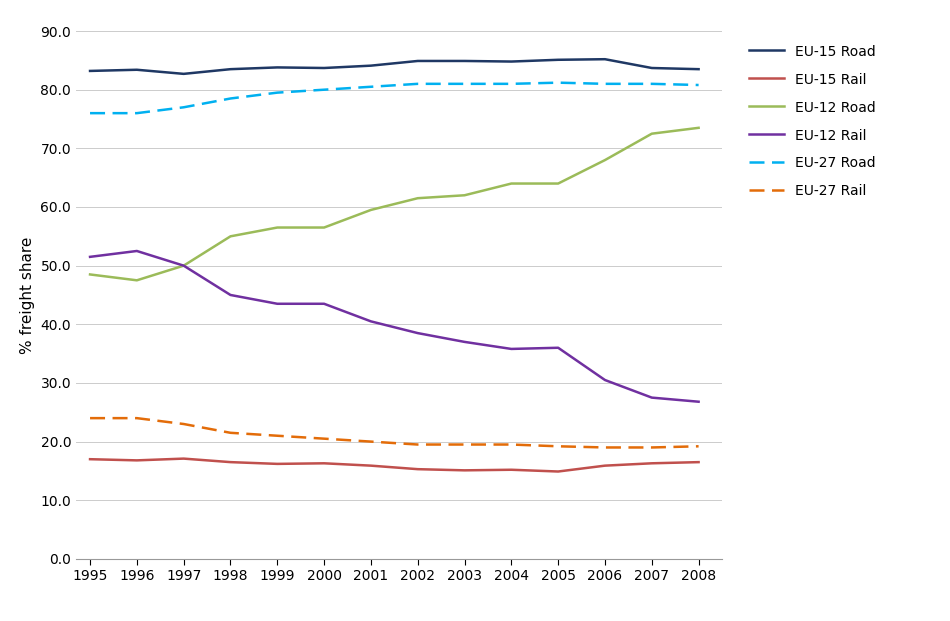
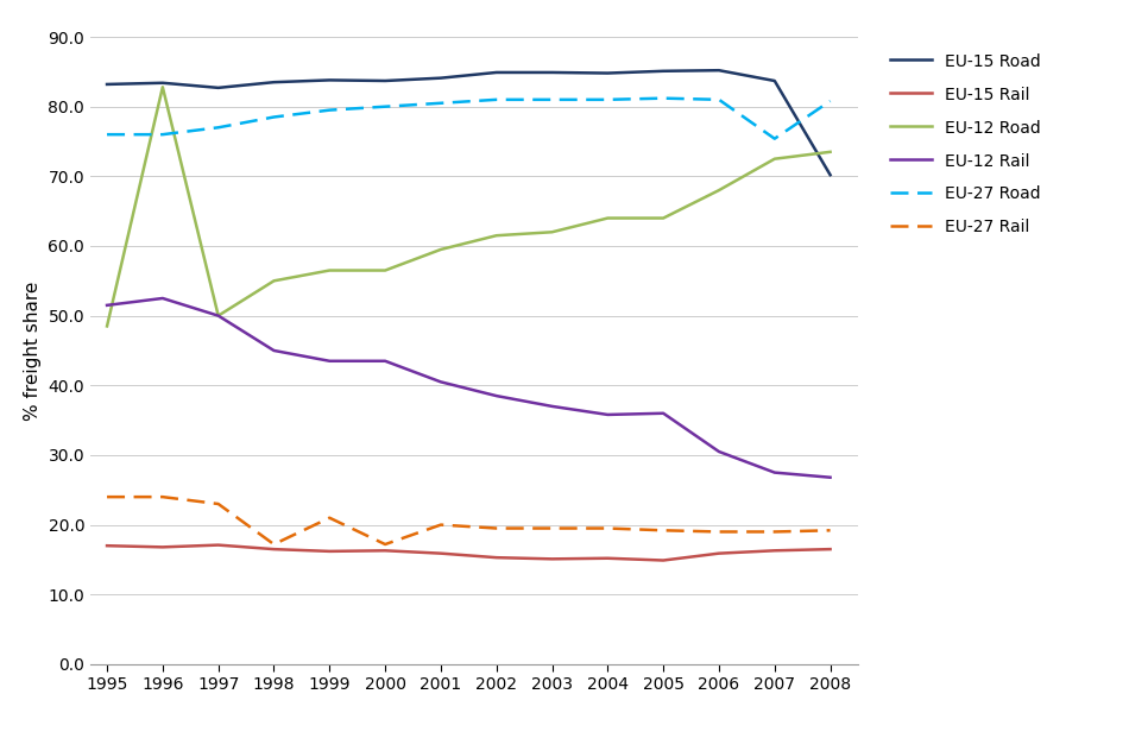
EU-12 Road/1996: 47.5 -> 82.8
EU-27 Rail/1998: 21.5 -> 17.2
EU-27 Rail/2000: 20.5 -> 17.2
EU-27 Road/2007: 81.0 -> 75.4
EU-15 Road/2008: 83.5 -> 70.2
